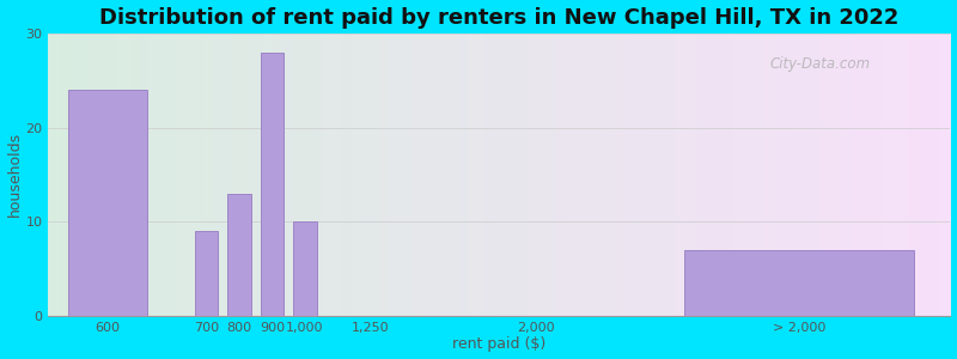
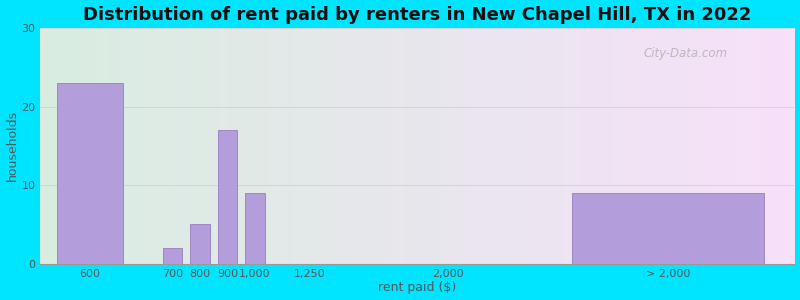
600: 24 -> 23
700: 9 -> 2
800: 13 -> 5
900: 28 -> 17
1,000: 10 -> 9
> 2,000: 7 -> 9
